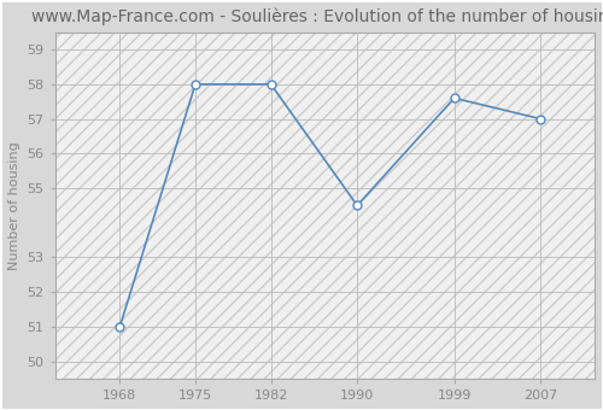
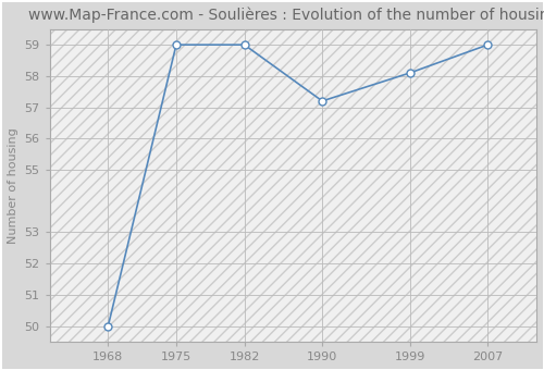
1968: 51.0 -> 50.0
1975: 58.0 -> 59.0
1982: 58.0 -> 59.0
1990: 54.5 -> 57.2
1999: 57.6 -> 58.1
2007: 57.0 -> 59.0
